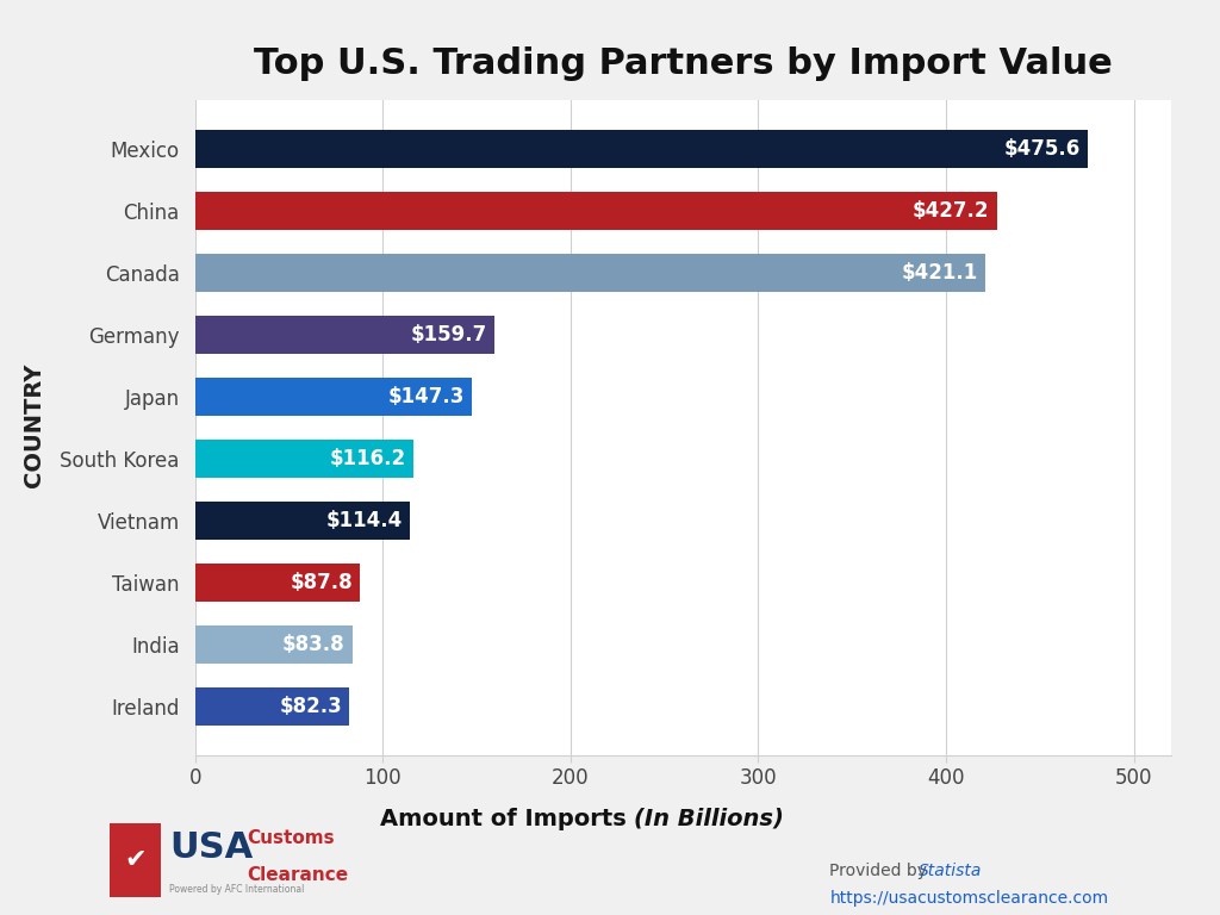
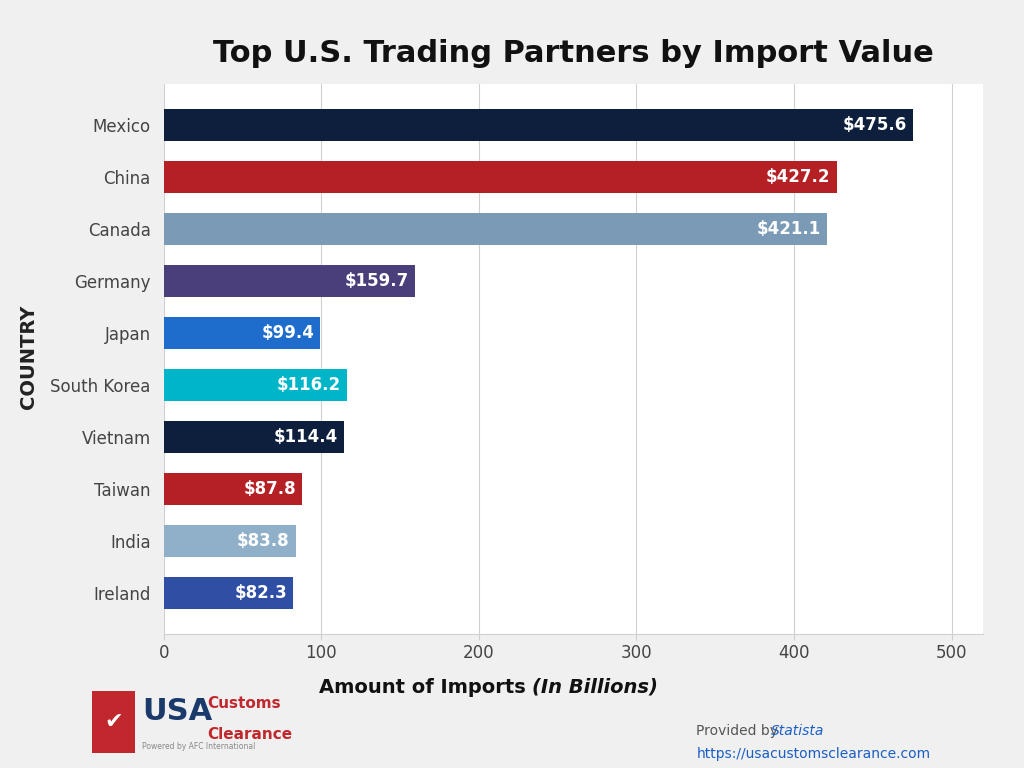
Japan: $147.3 -> $99.4
